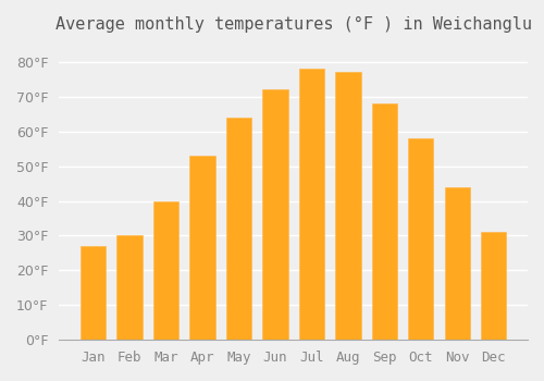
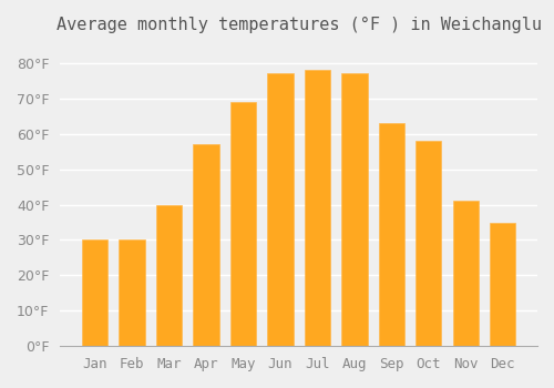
Jan: 27°F -> 30°F
Apr: 53°F -> 57°F
May: 64°F -> 69°F
Jun: 72°F -> 77°F
Sep: 68°F -> 63°F
Nov: 44°F -> 41°F
Dec: 31°F -> 35°F
